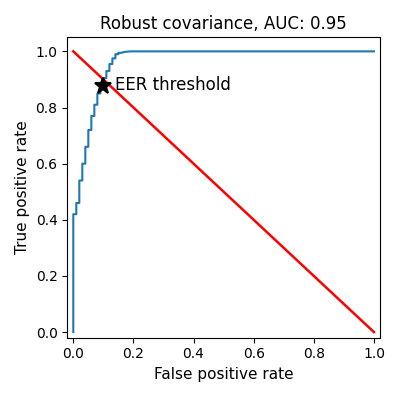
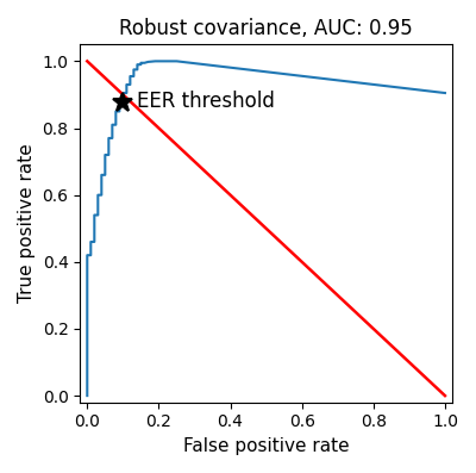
1.0: 1.000 -> 0.905
